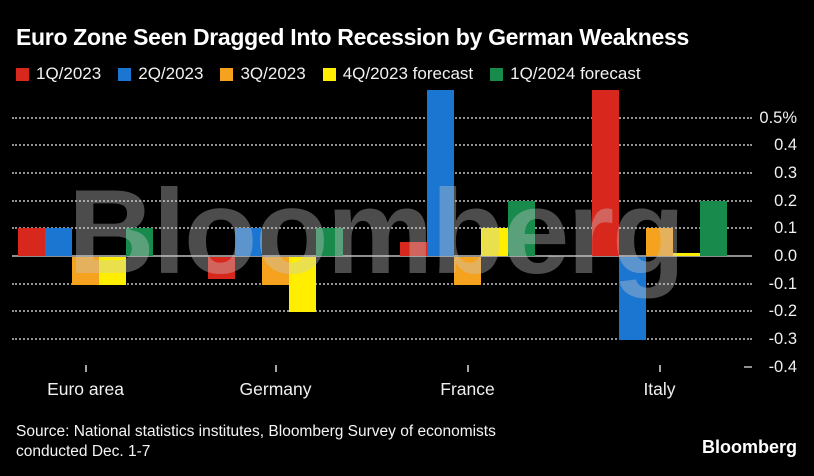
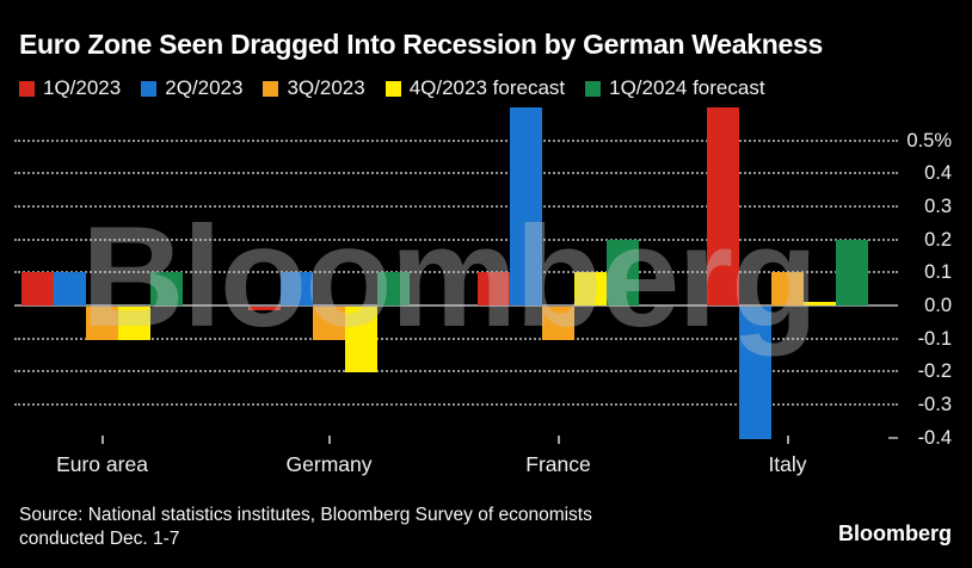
1Q/2023/Germany: -0.08% -> -0.01%
1Q/2023/France: 0.05% -> 0.10%
2Q/2023/Italy: -0.3% -> -0.4%
